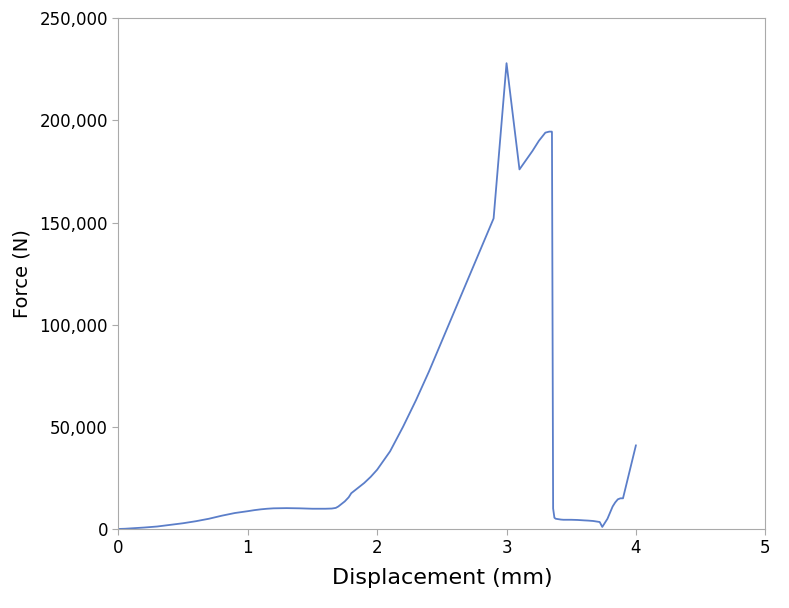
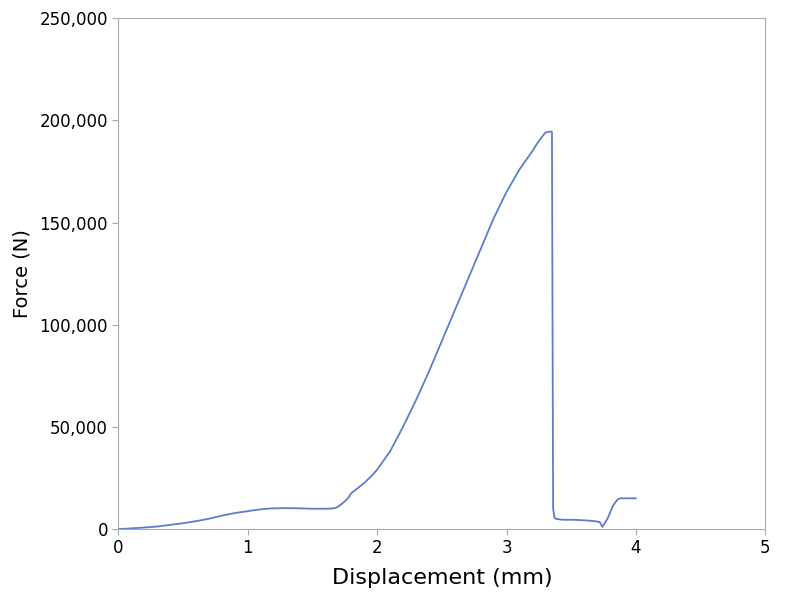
3: 228,000 -> 165,000
4: 41,000 -> 15,000
